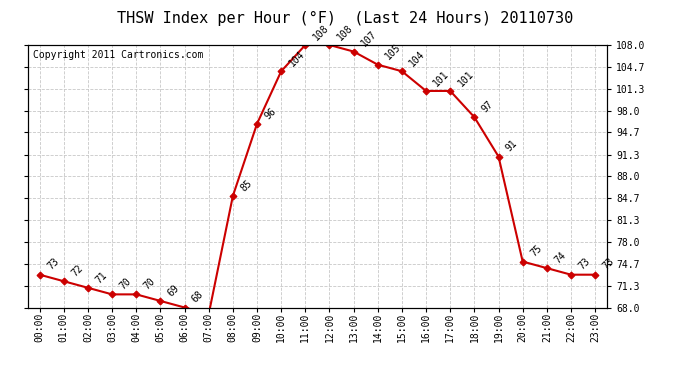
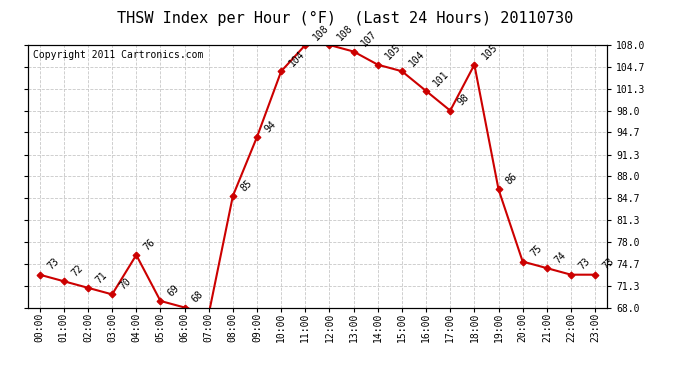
04:00: 70 -> 76
09:00: 96 -> 94
17:00: 101 -> 98
18:00: 97 -> 105
19:00: 91 -> 86
